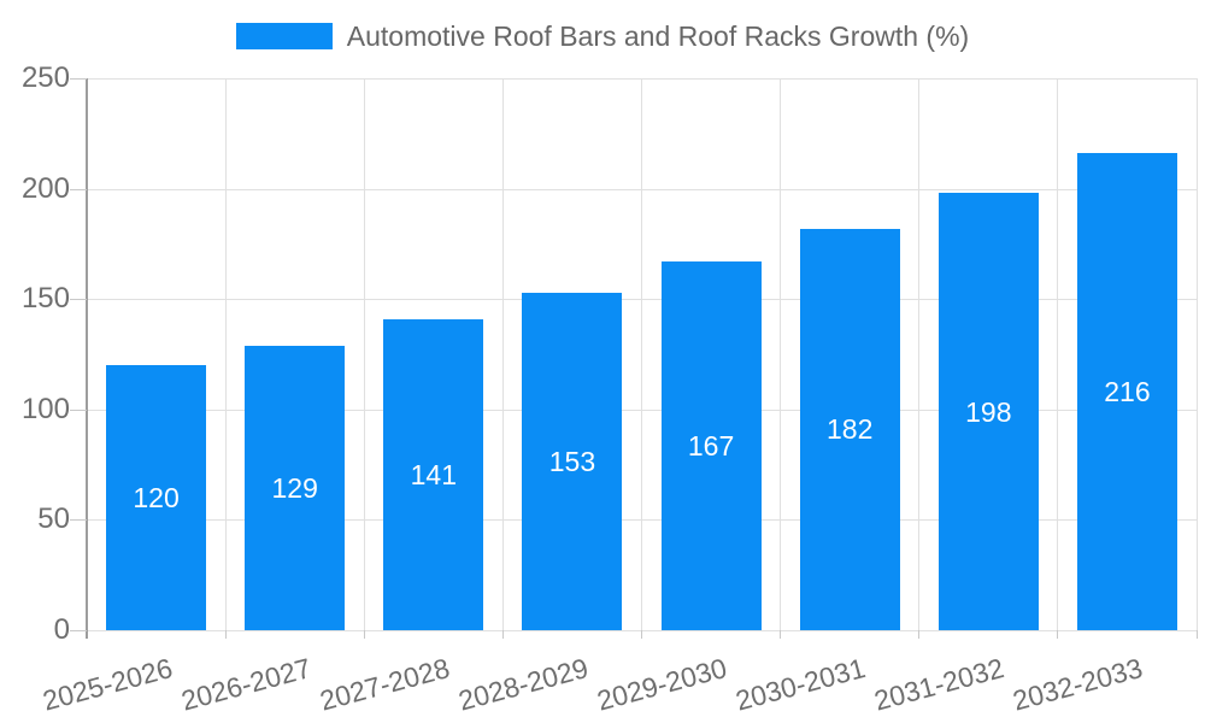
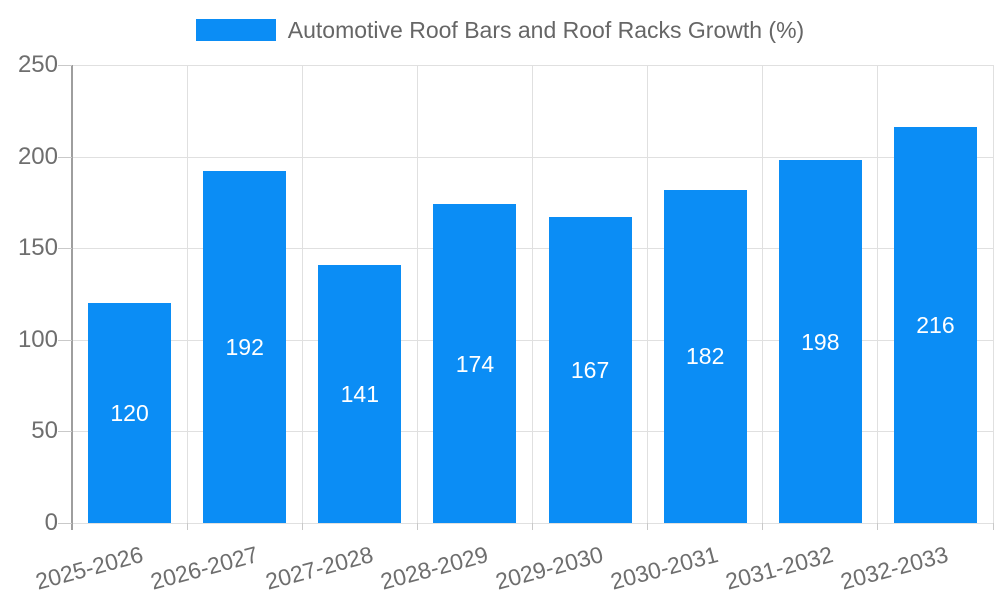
2026-2027: 129 -> 192
2028-2029: 153 -> 174
